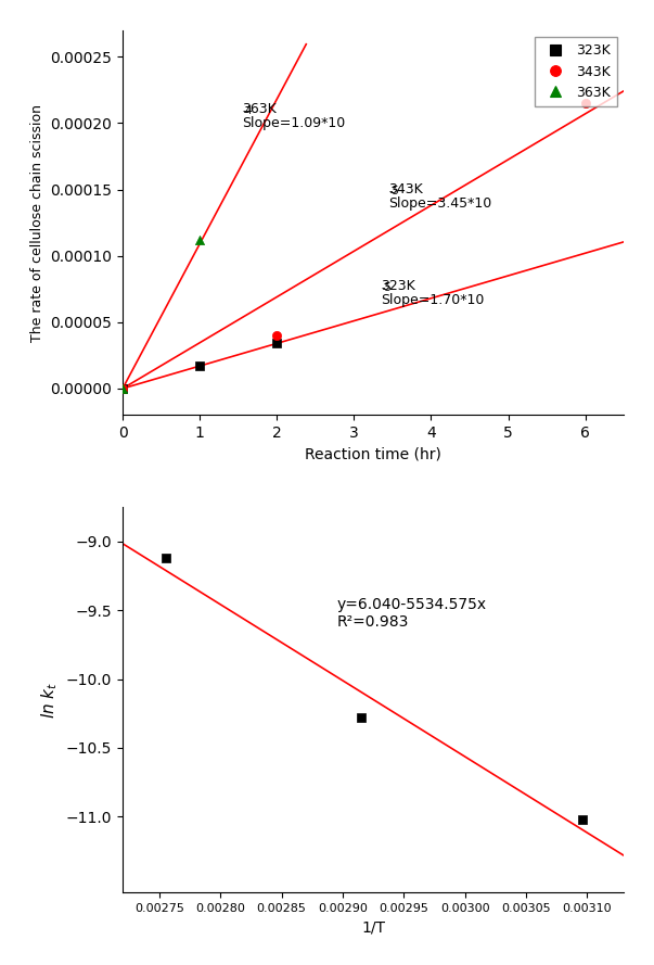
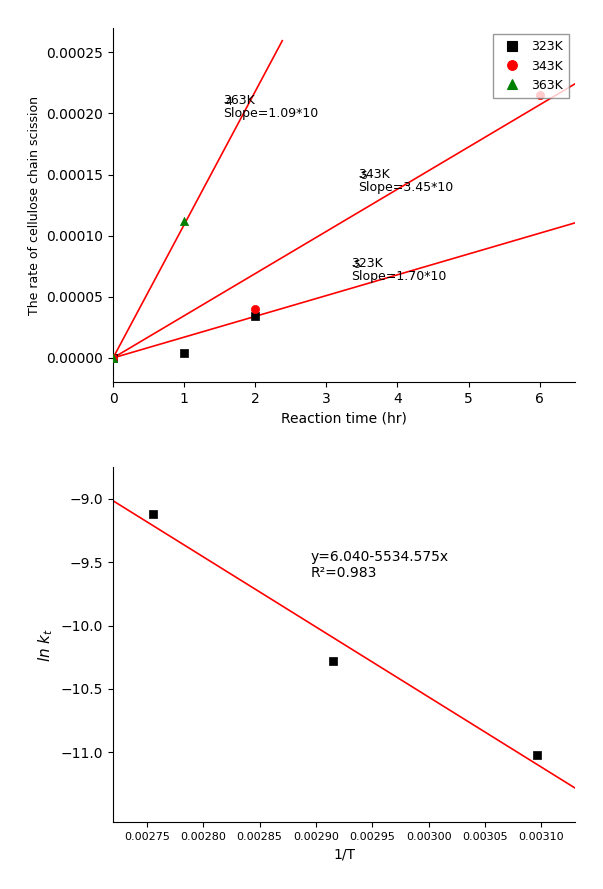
323K/1: 0.000017 -> 0.000004
